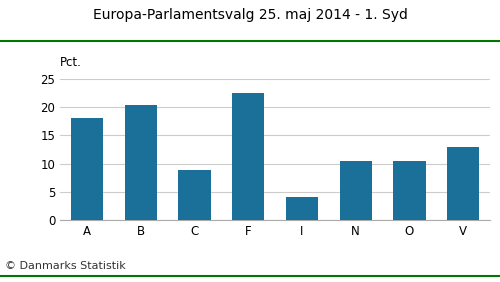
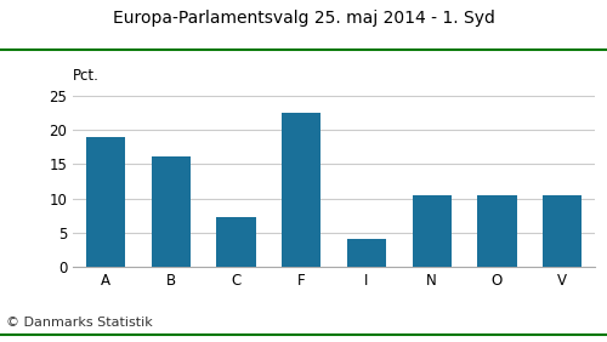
A: 18.0 -> 19.0
B: 20.4 -> 16.1
C: 8.8 -> 7.3
V: 13.0 -> 10.5
